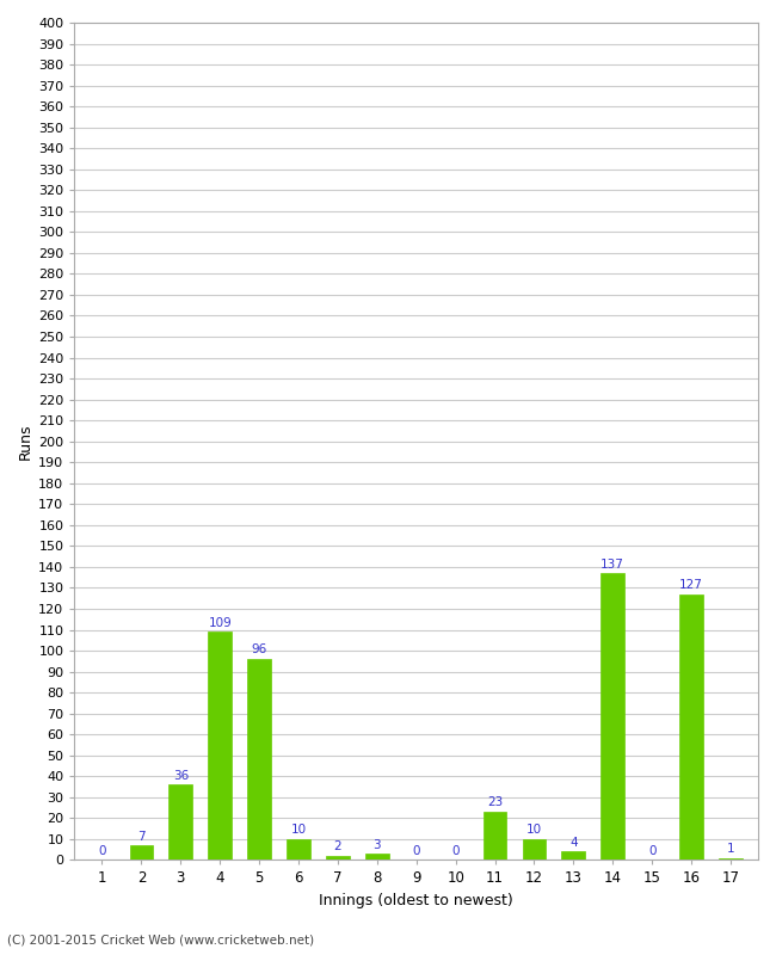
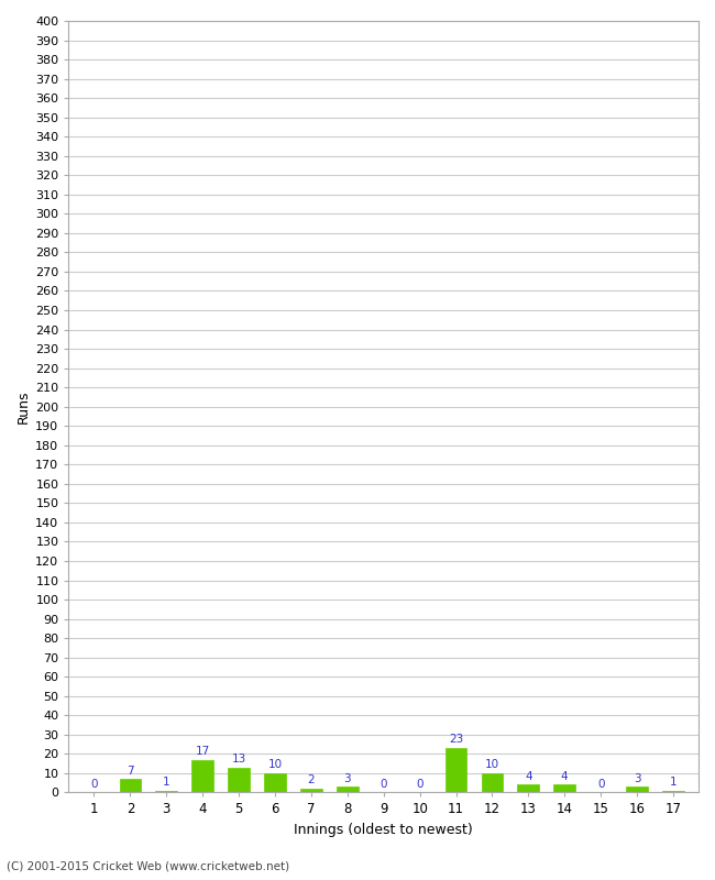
3: 36 -> 1
4: 109 -> 17
5: 96 -> 13
14: 137 -> 4
16: 127 -> 3
